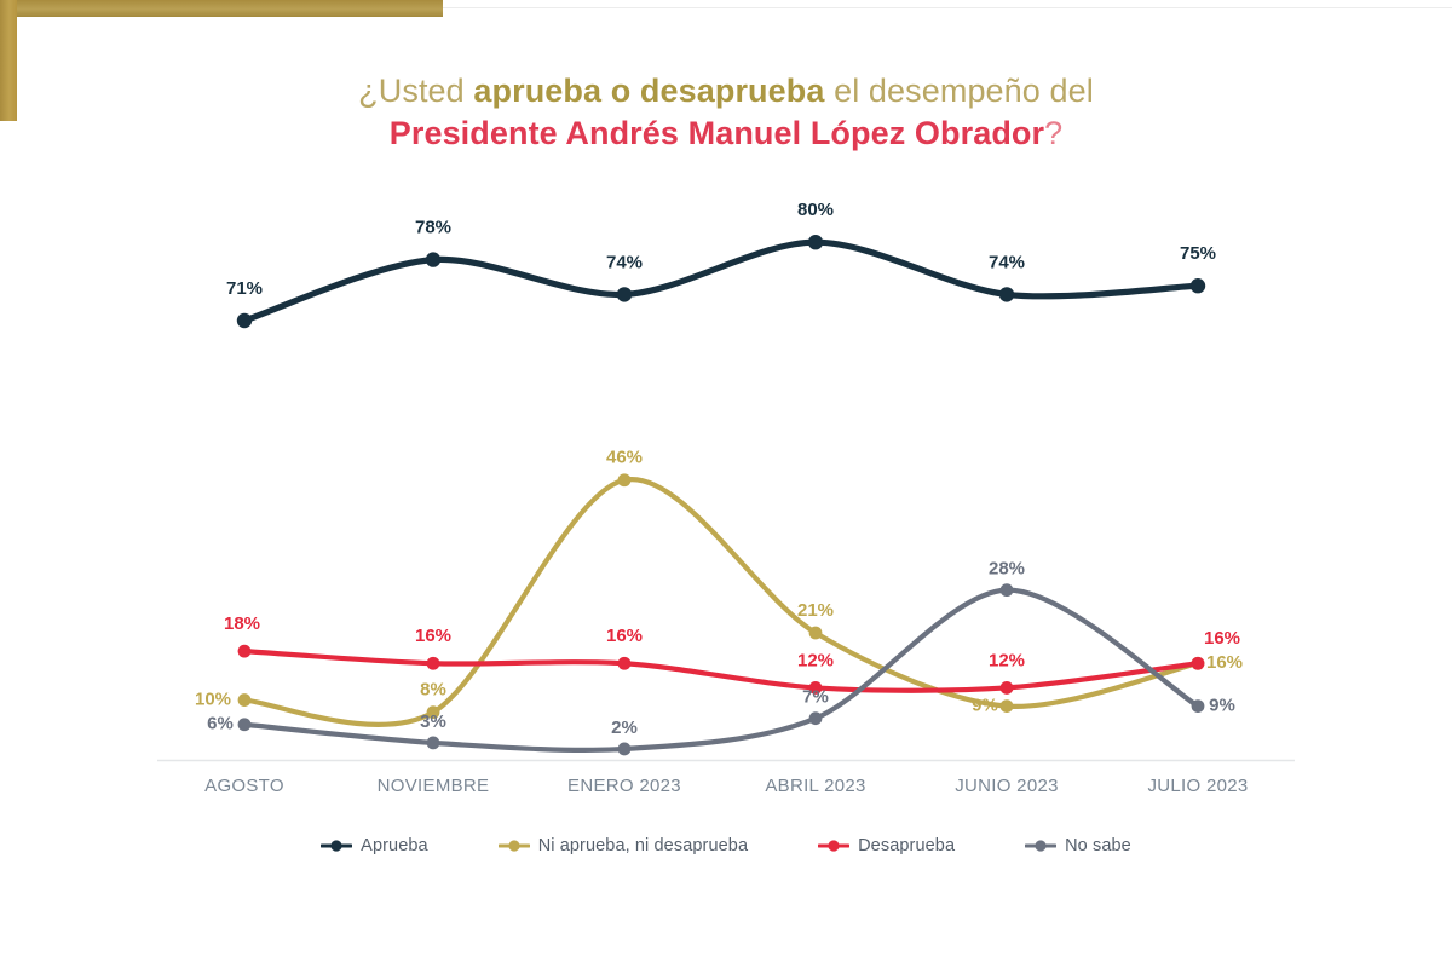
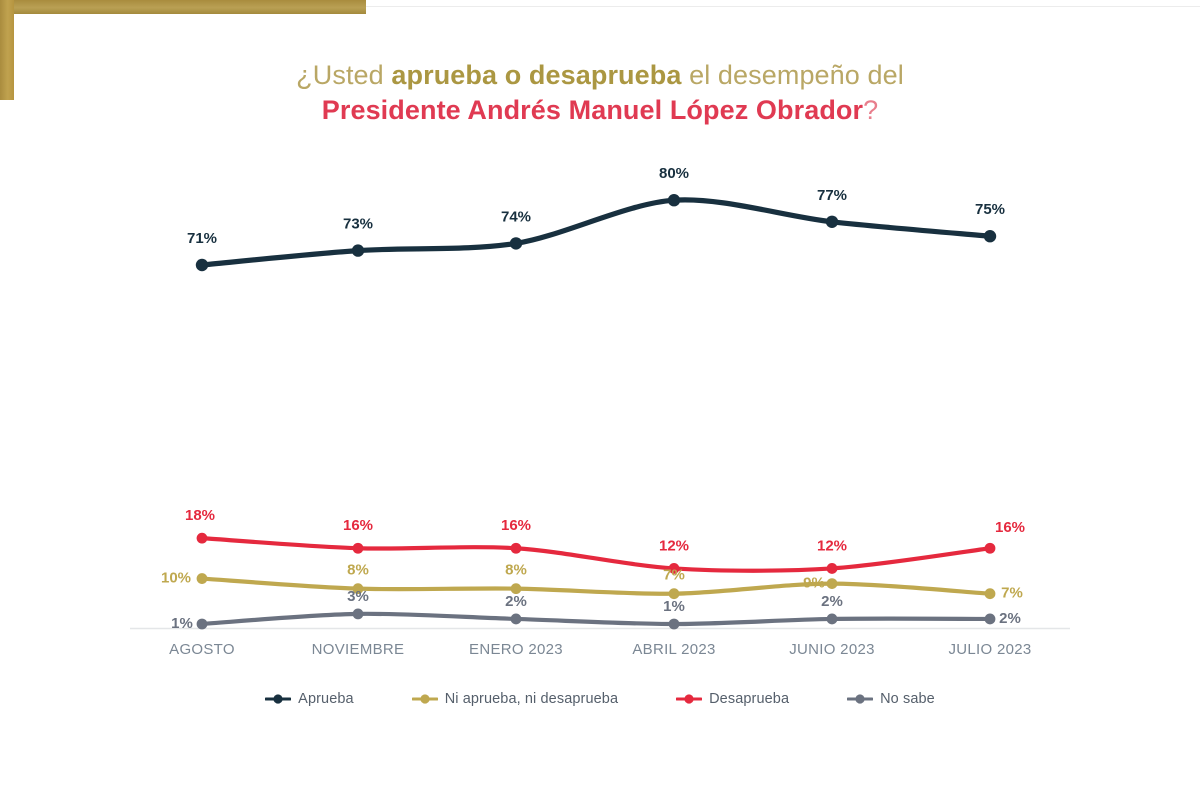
No sabe/AGOSTO: 6% -> 1%
Aprueba/NOVIEMBRE: 78% -> 73%
Ni aprueba, ni desaprueba/ENERO 2023: 46% -> 8%
Ni aprueba, ni desaprueba/ABRIL 2023: 21% -> 7%
No sabe/ABRIL 2023: 7% -> 1%
Aprueba/JUNIO 2023: 74% -> 77%
No sabe/JUNIO 2023: 28% -> 2%
Ni aprueba, ni desaprueba/JULIO 2023: 16% -> 7%
No sabe/JULIO 2023: 9% -> 2%
